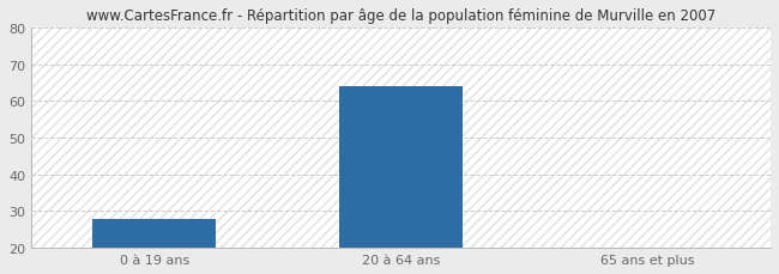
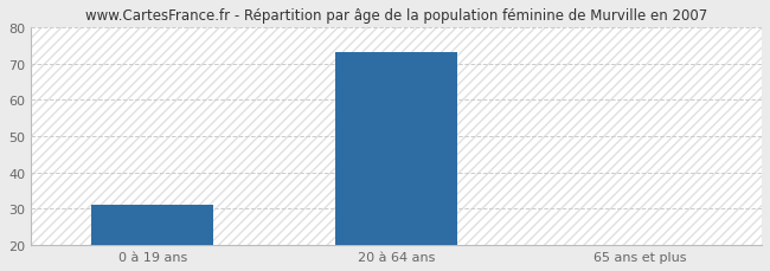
0 à 19 ans: 28 -> 31
20 à 64 ans: 64 -> 73
